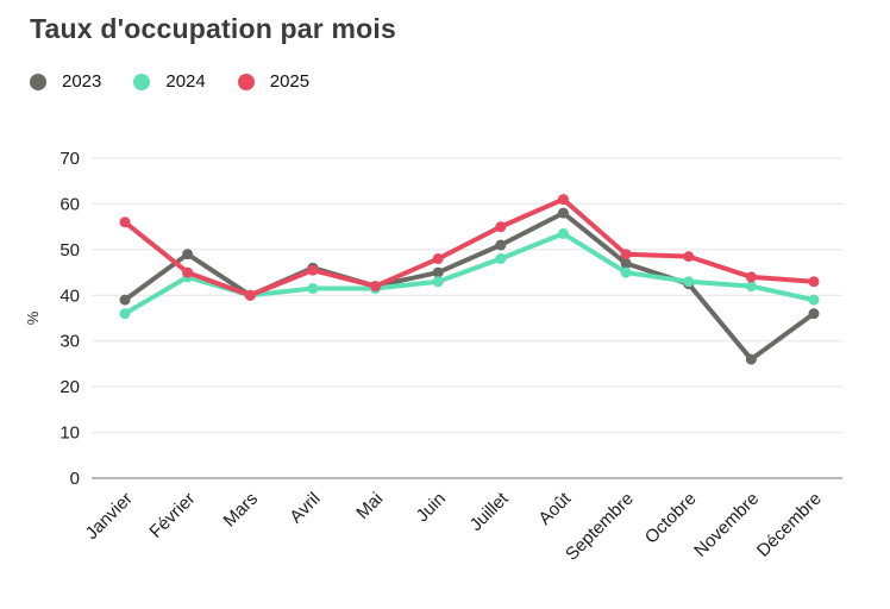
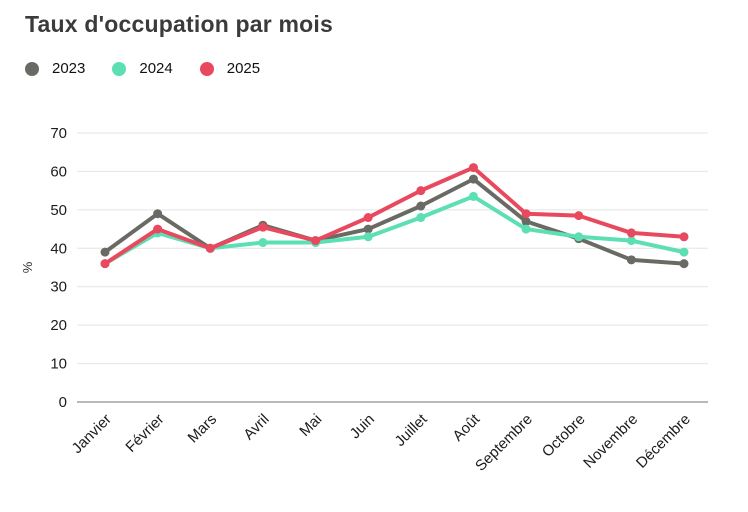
2025/Janvier: 56 -> 36
2023/Novembre: 26 -> 37
